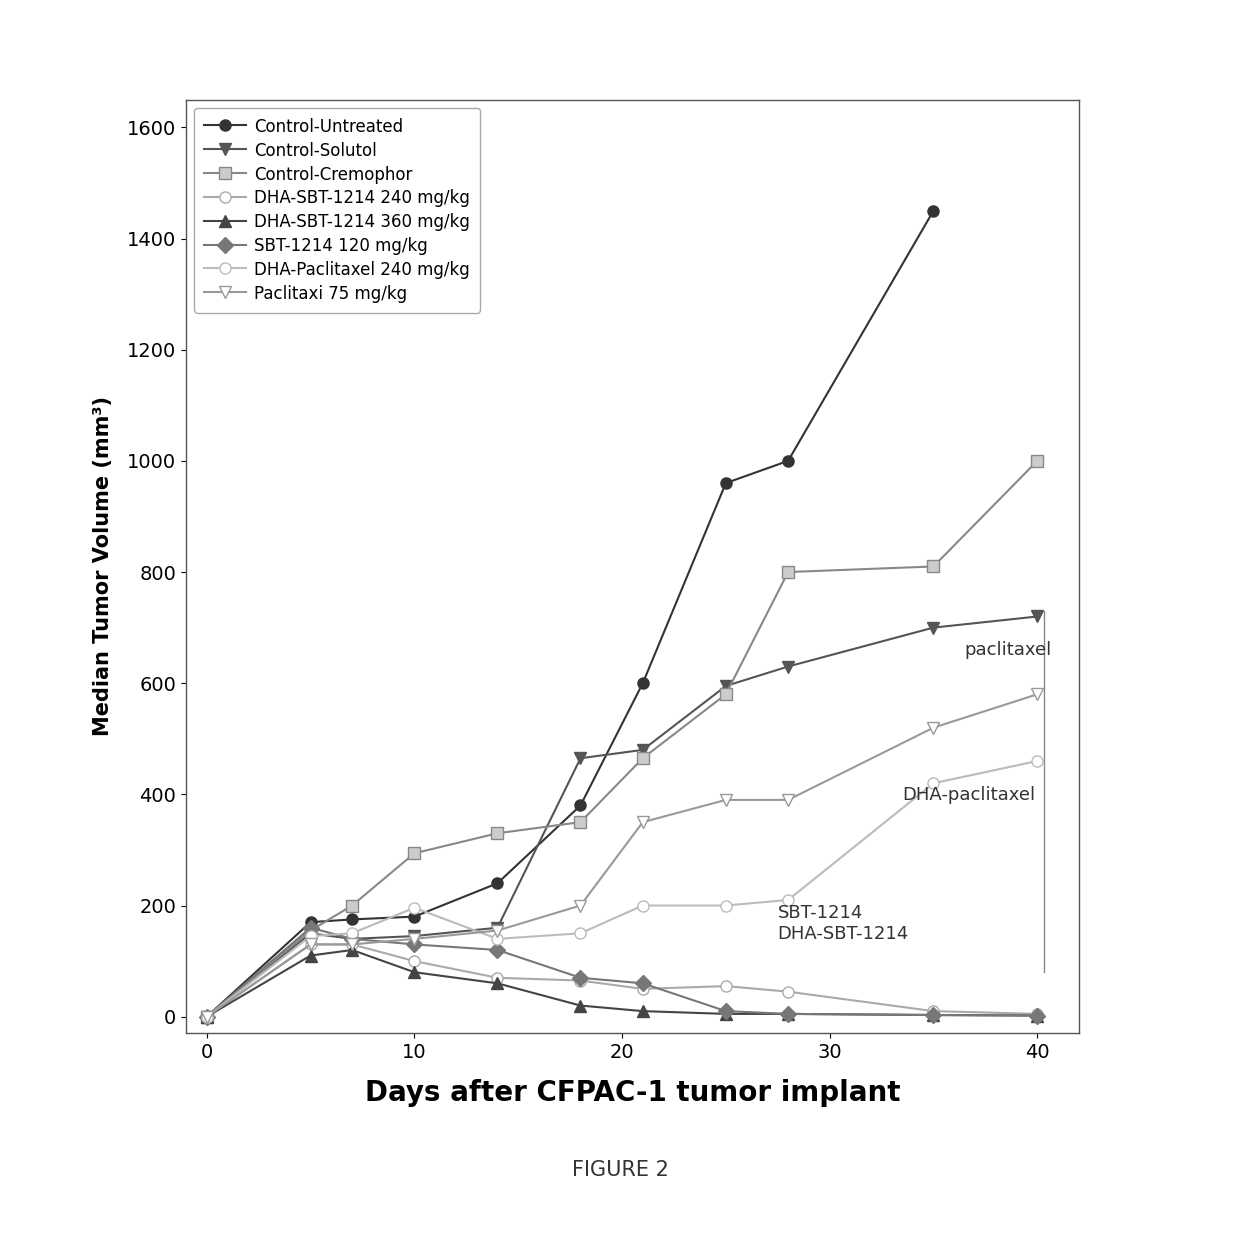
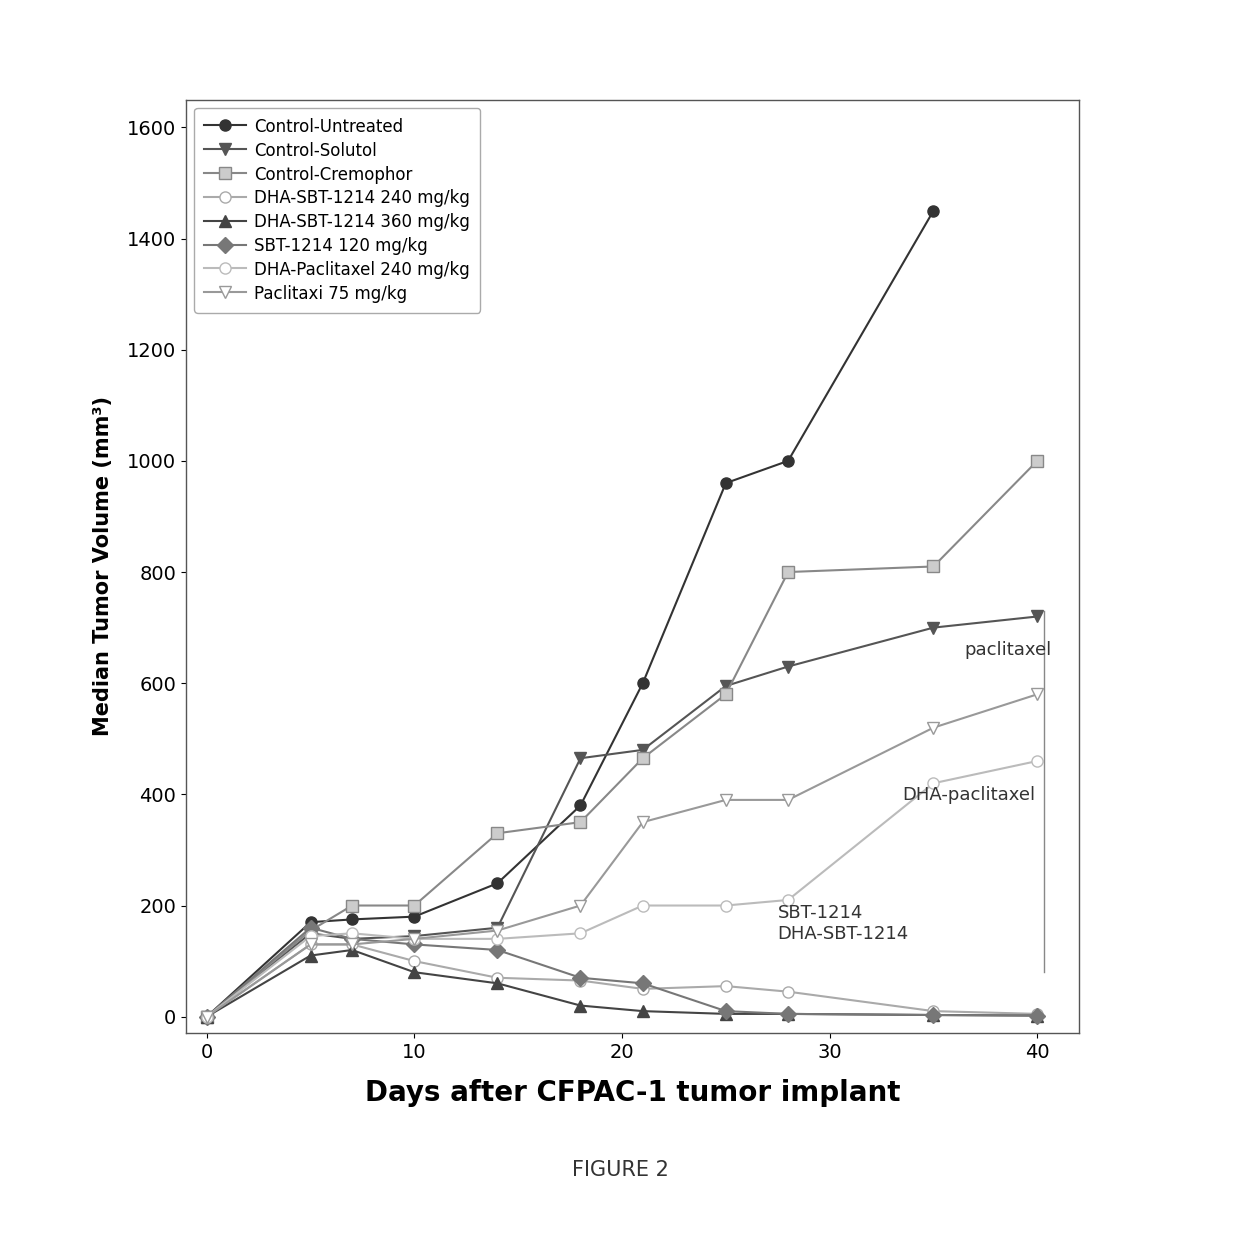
Control-Cremophor/10: 294 -> 200
DHA-Paclitaxel 240 mg/kg/10: 196 -> 140
